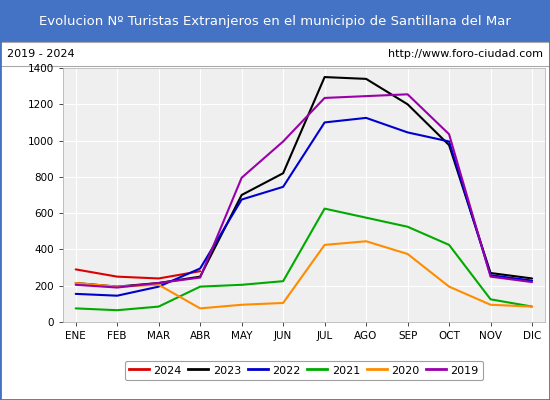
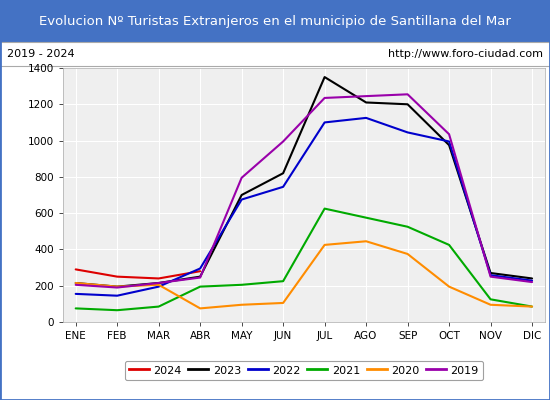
2023/AGO: 1340 -> 1210
